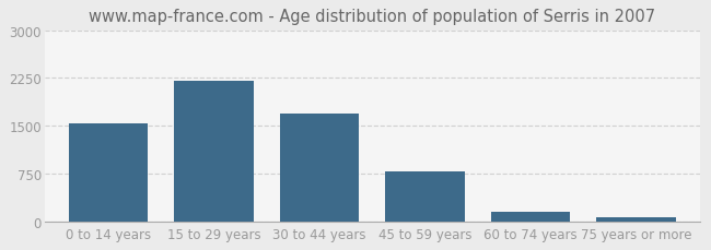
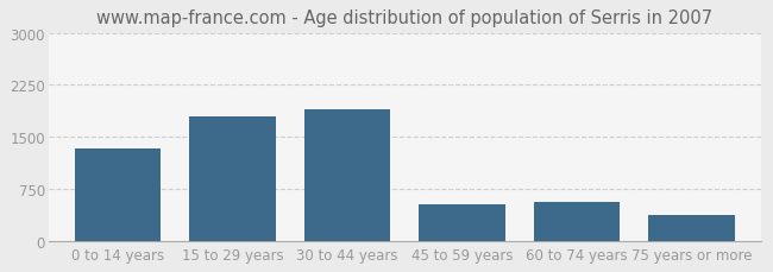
0 to 14 years: 1530 -> 1340
15 to 29 years: 2200 -> 1800
30 to 44 years: 1700 -> 1900
45 to 59 years: 780 -> 520
60 to 74 years: 150 -> 560
75 years or more: 60 -> 380
